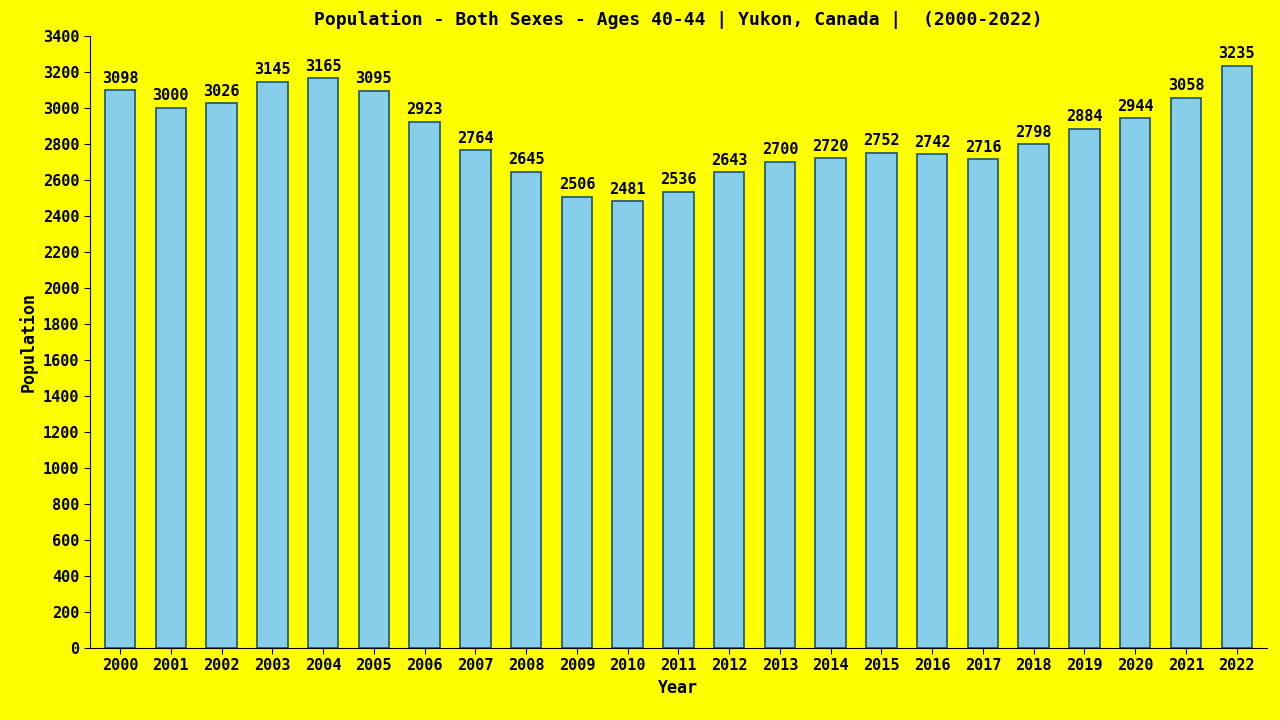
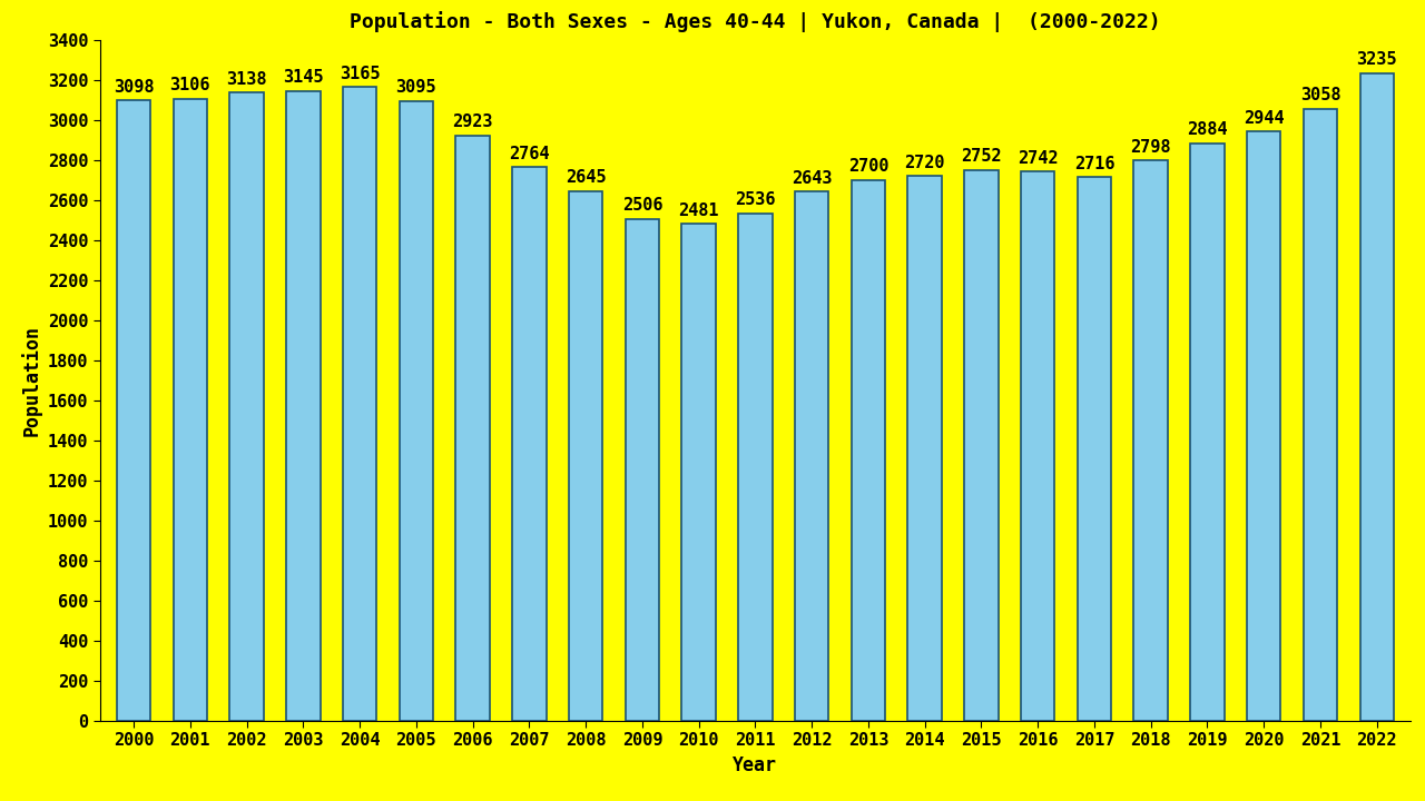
2001: 3000 -> 3106
2002: 3026 -> 3138
